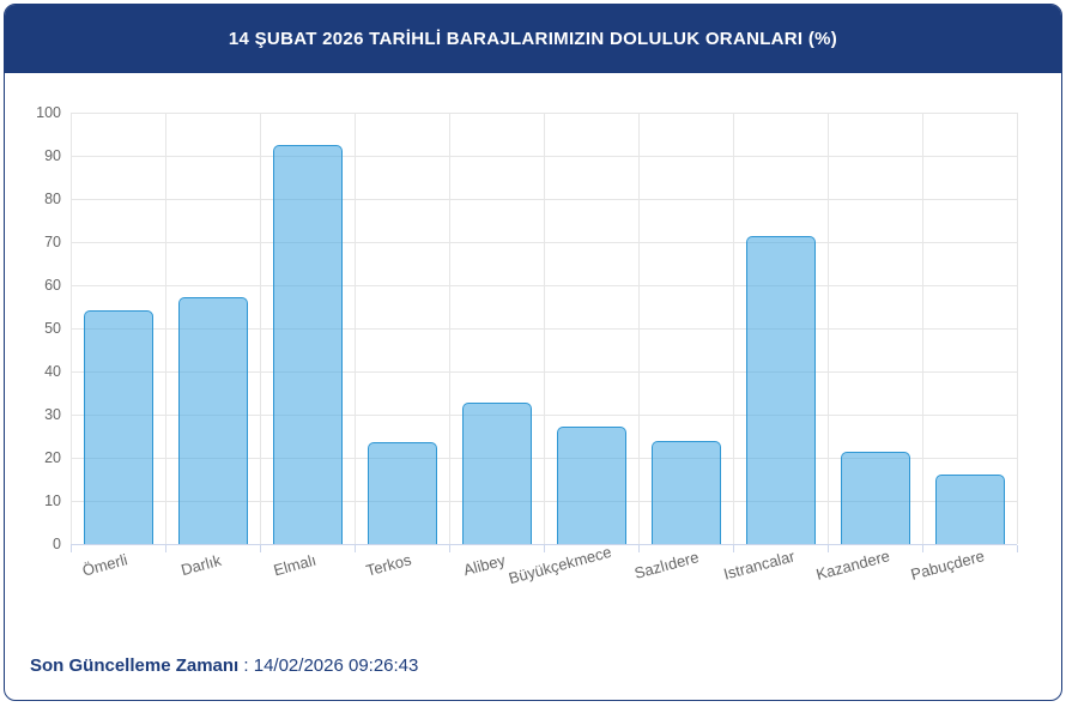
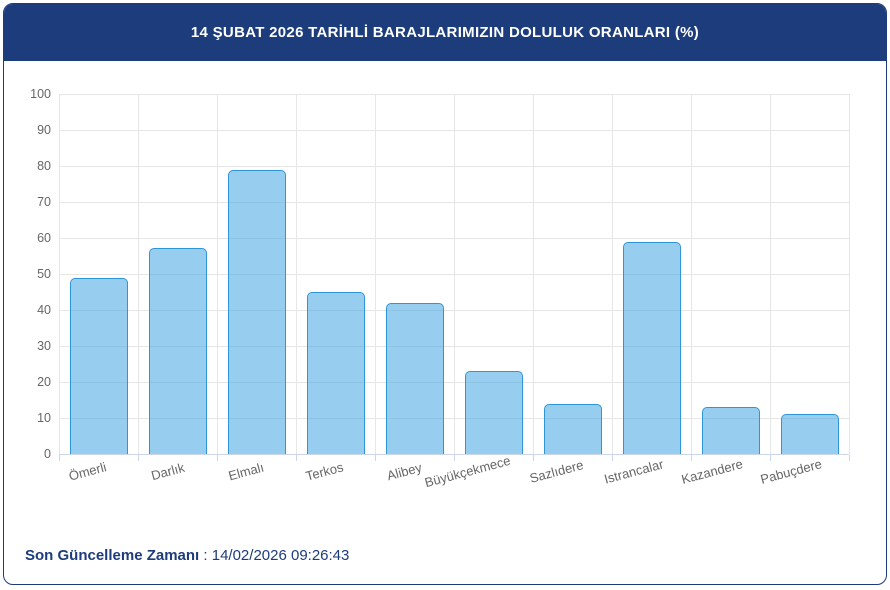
Ömerli: 54 -> 49
Elmalı: 92 -> 79
Terkos: 24 -> 45
Alibey: 33 -> 42
Büyükçekmece: 27 -> 23
Sazlıdere: 24 -> 14
Istrancalar: 72 -> 59
Kazandere: 21 -> 13
Pabuçdere: 16 -> 11
